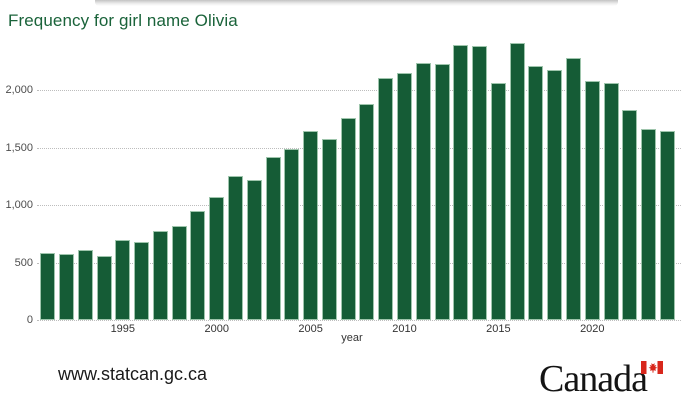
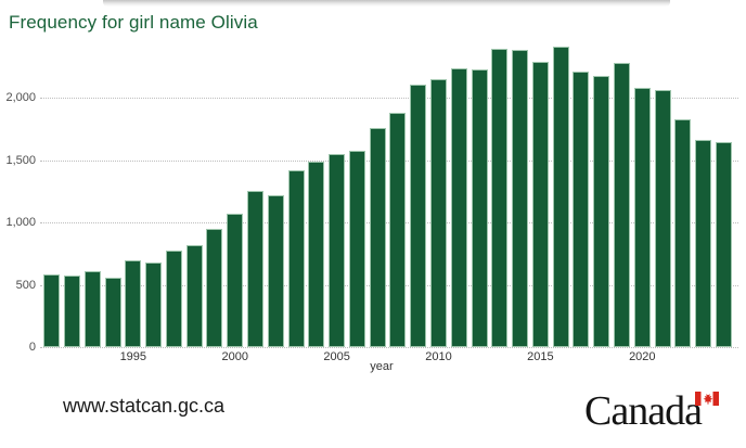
2005: 1640 -> 1550
2015: 2060 -> 2290
